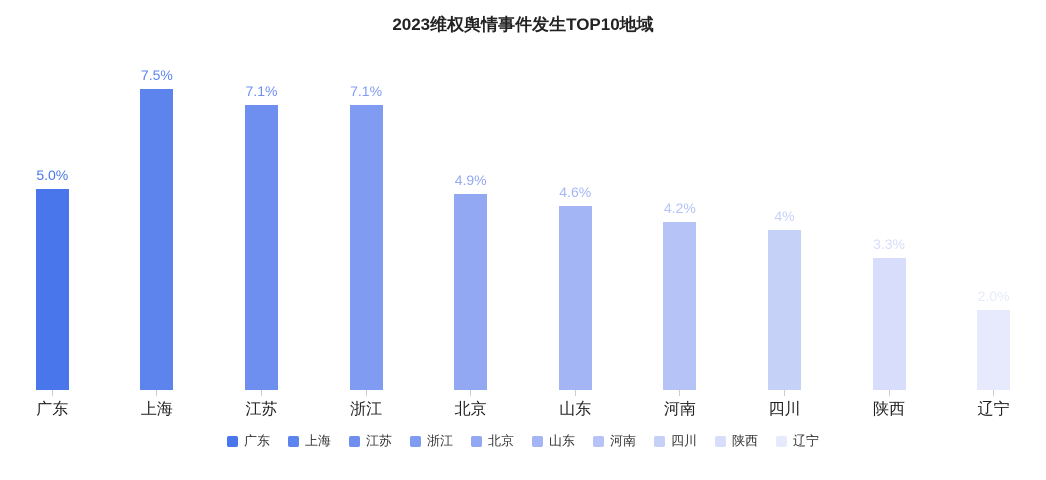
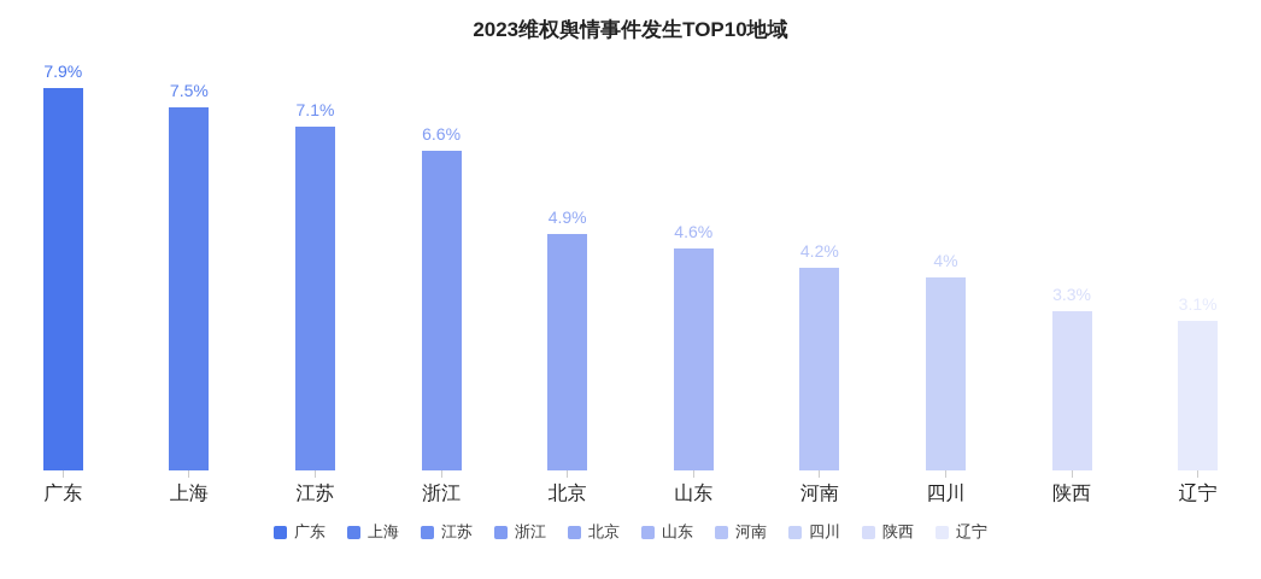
广东: 5.0% -> 7.9%
浙江: 7.1% -> 6.6%
辽宁: 2.0% -> 3.1%
